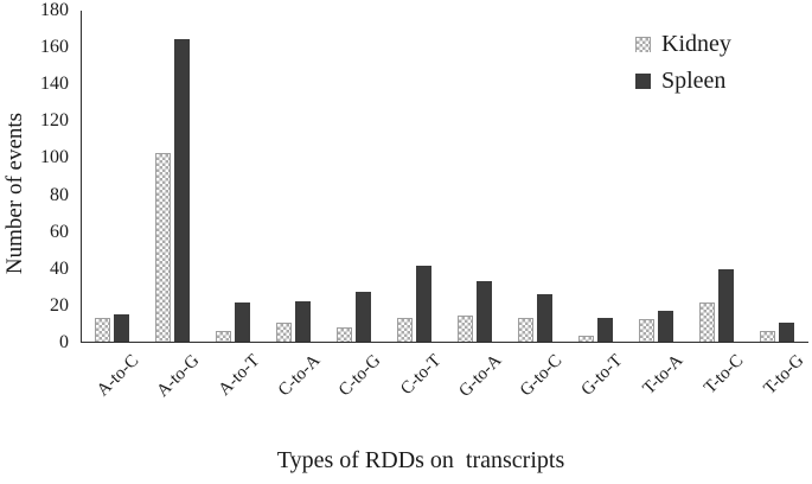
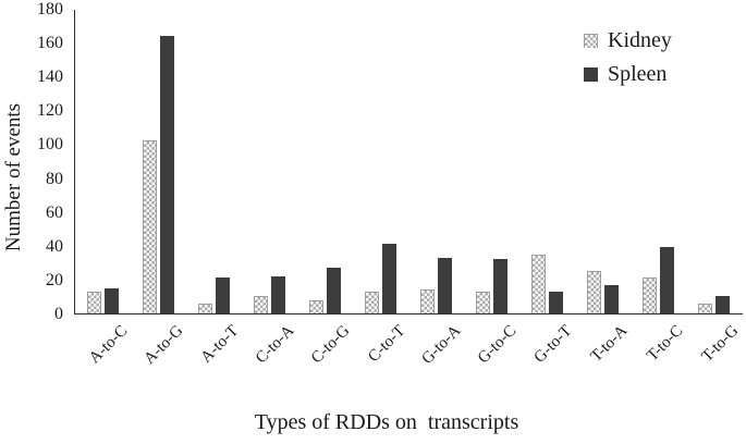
Spleen/G-to-C: 26 -> 32
Kidney/G-to-T: 3 -> 35
Kidney/T-to-A: 12 -> 25
